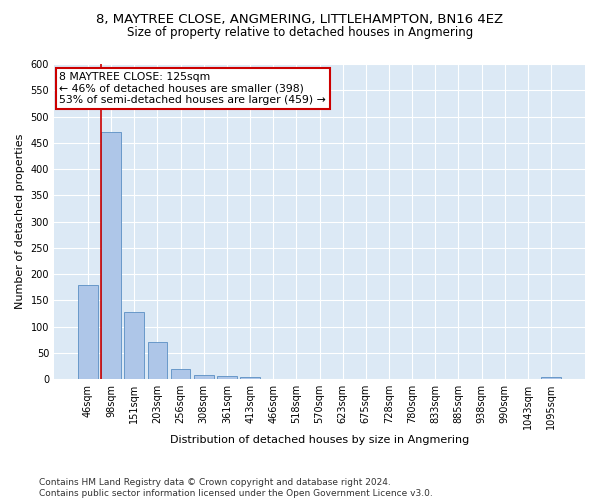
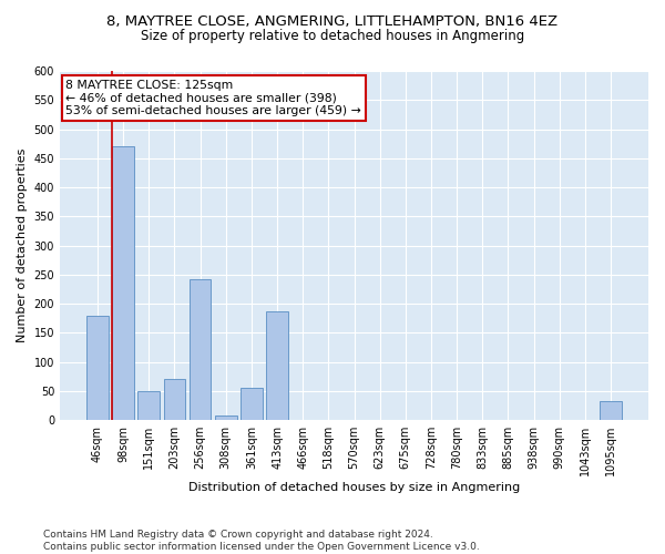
151sqm: 127 -> 50
256sqm: 20 -> 242
361sqm: 6 -> 56
413sqm: 5 -> 186
1095sqm: 5 -> 32
